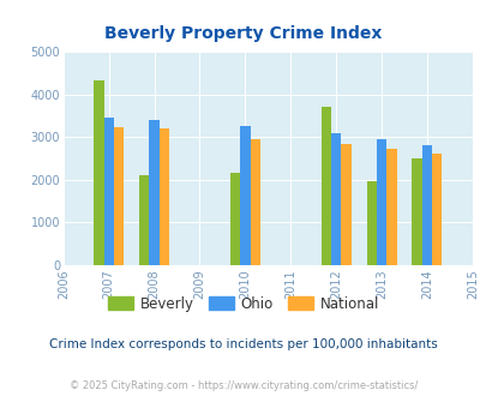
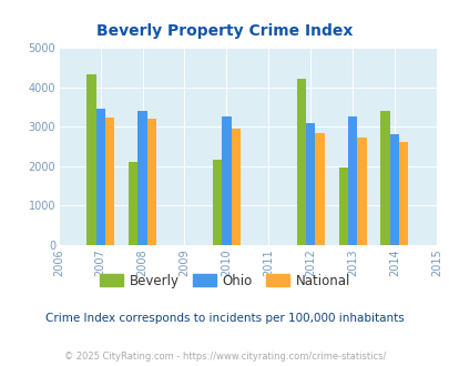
Beverly/2012: 3720 -> 4200
Ohio/2013: 2950 -> 3250
Beverly/2014: 2490 -> 3400
